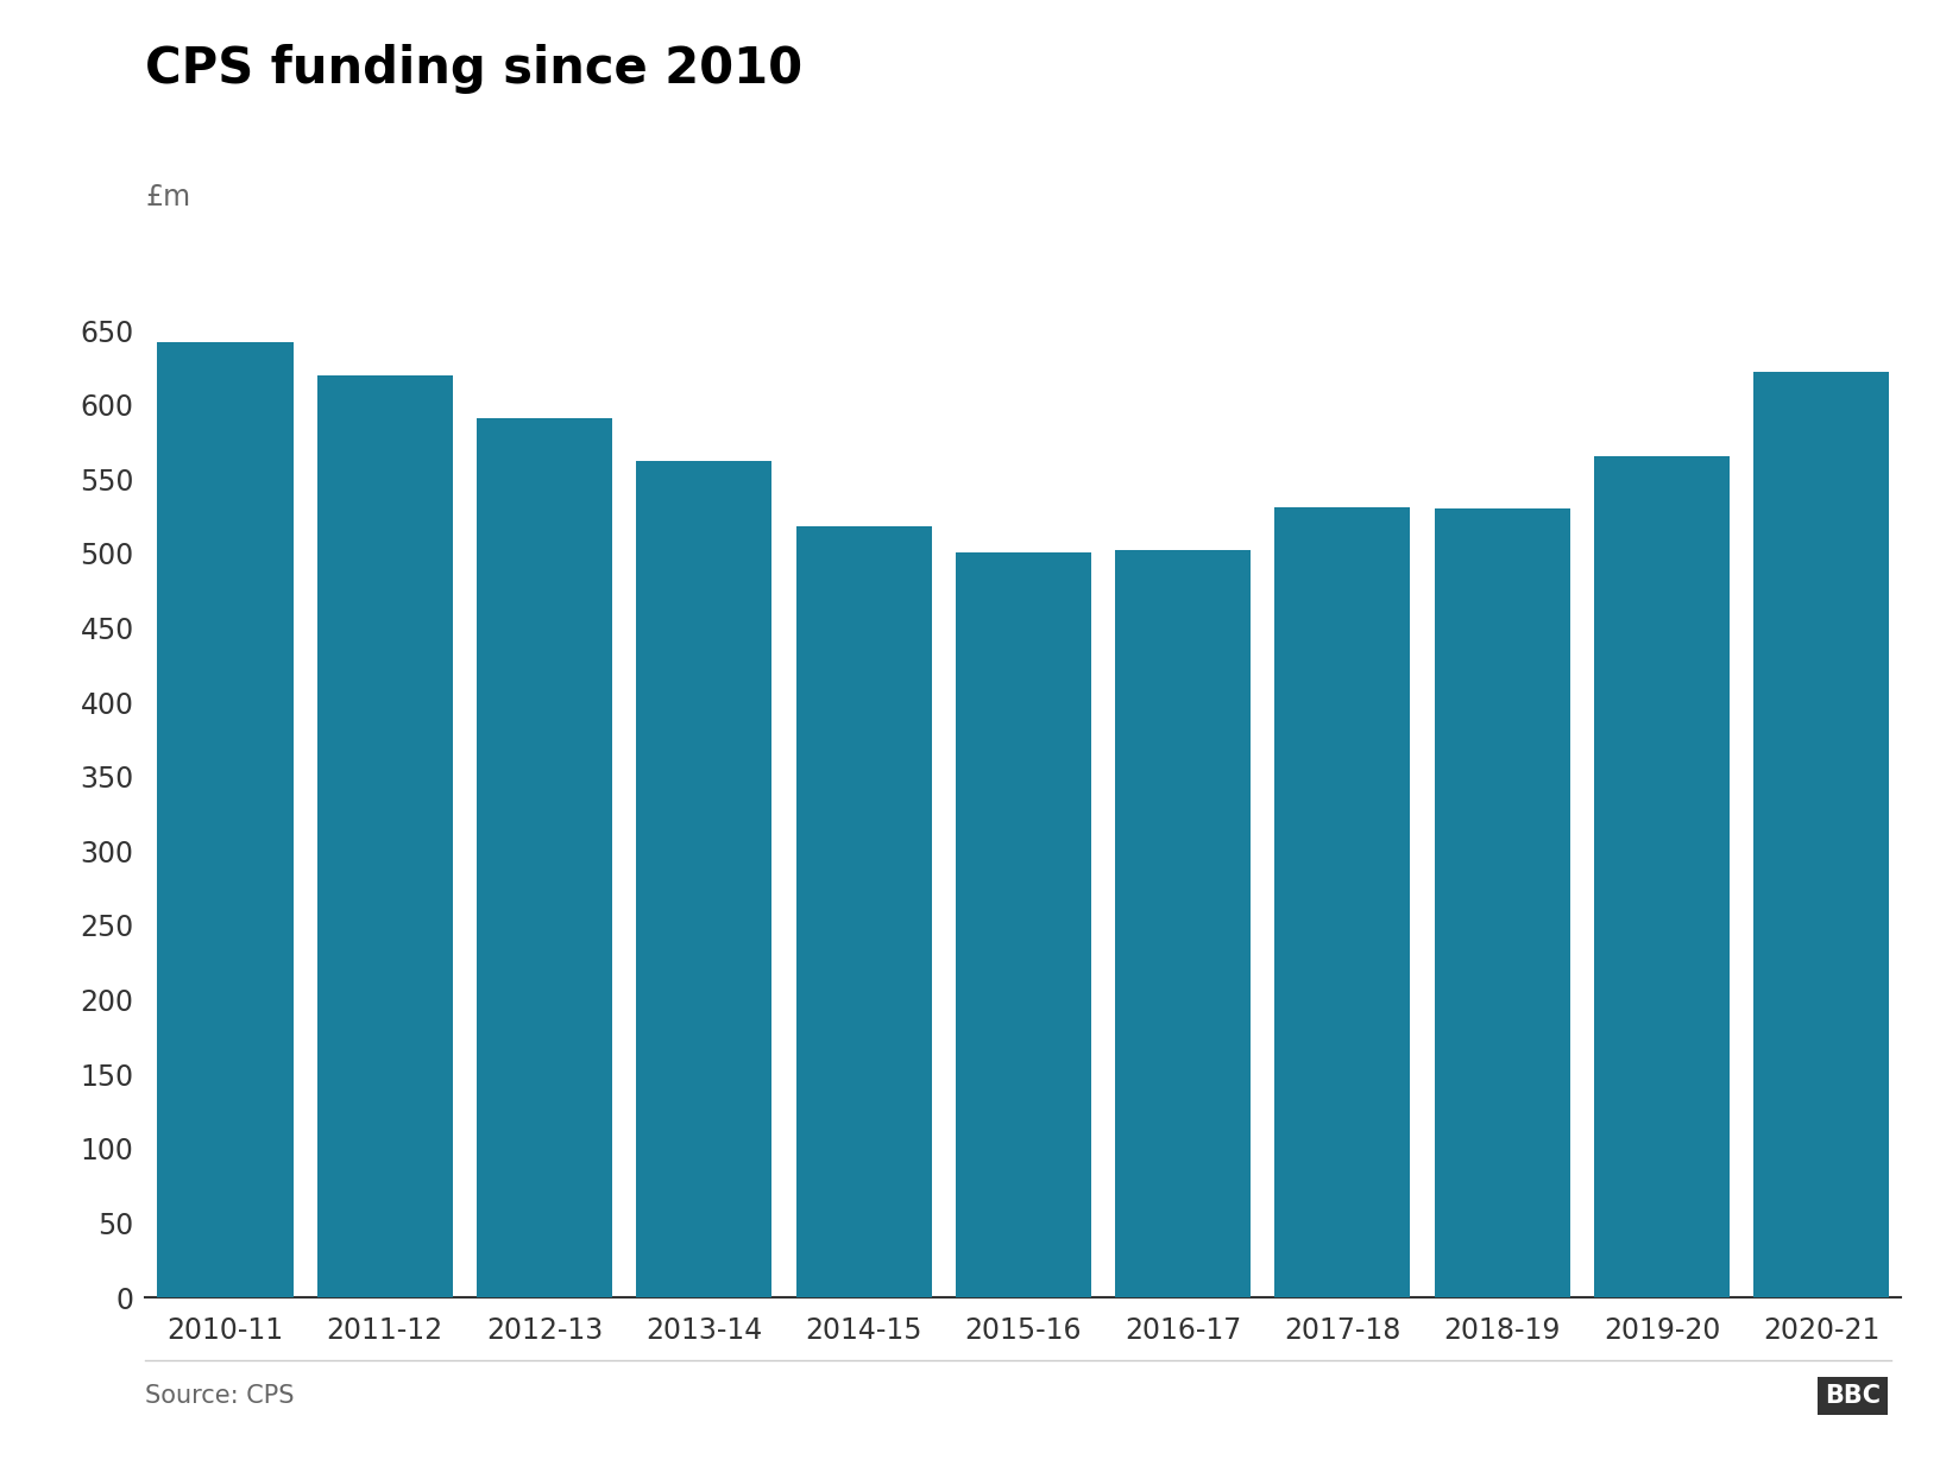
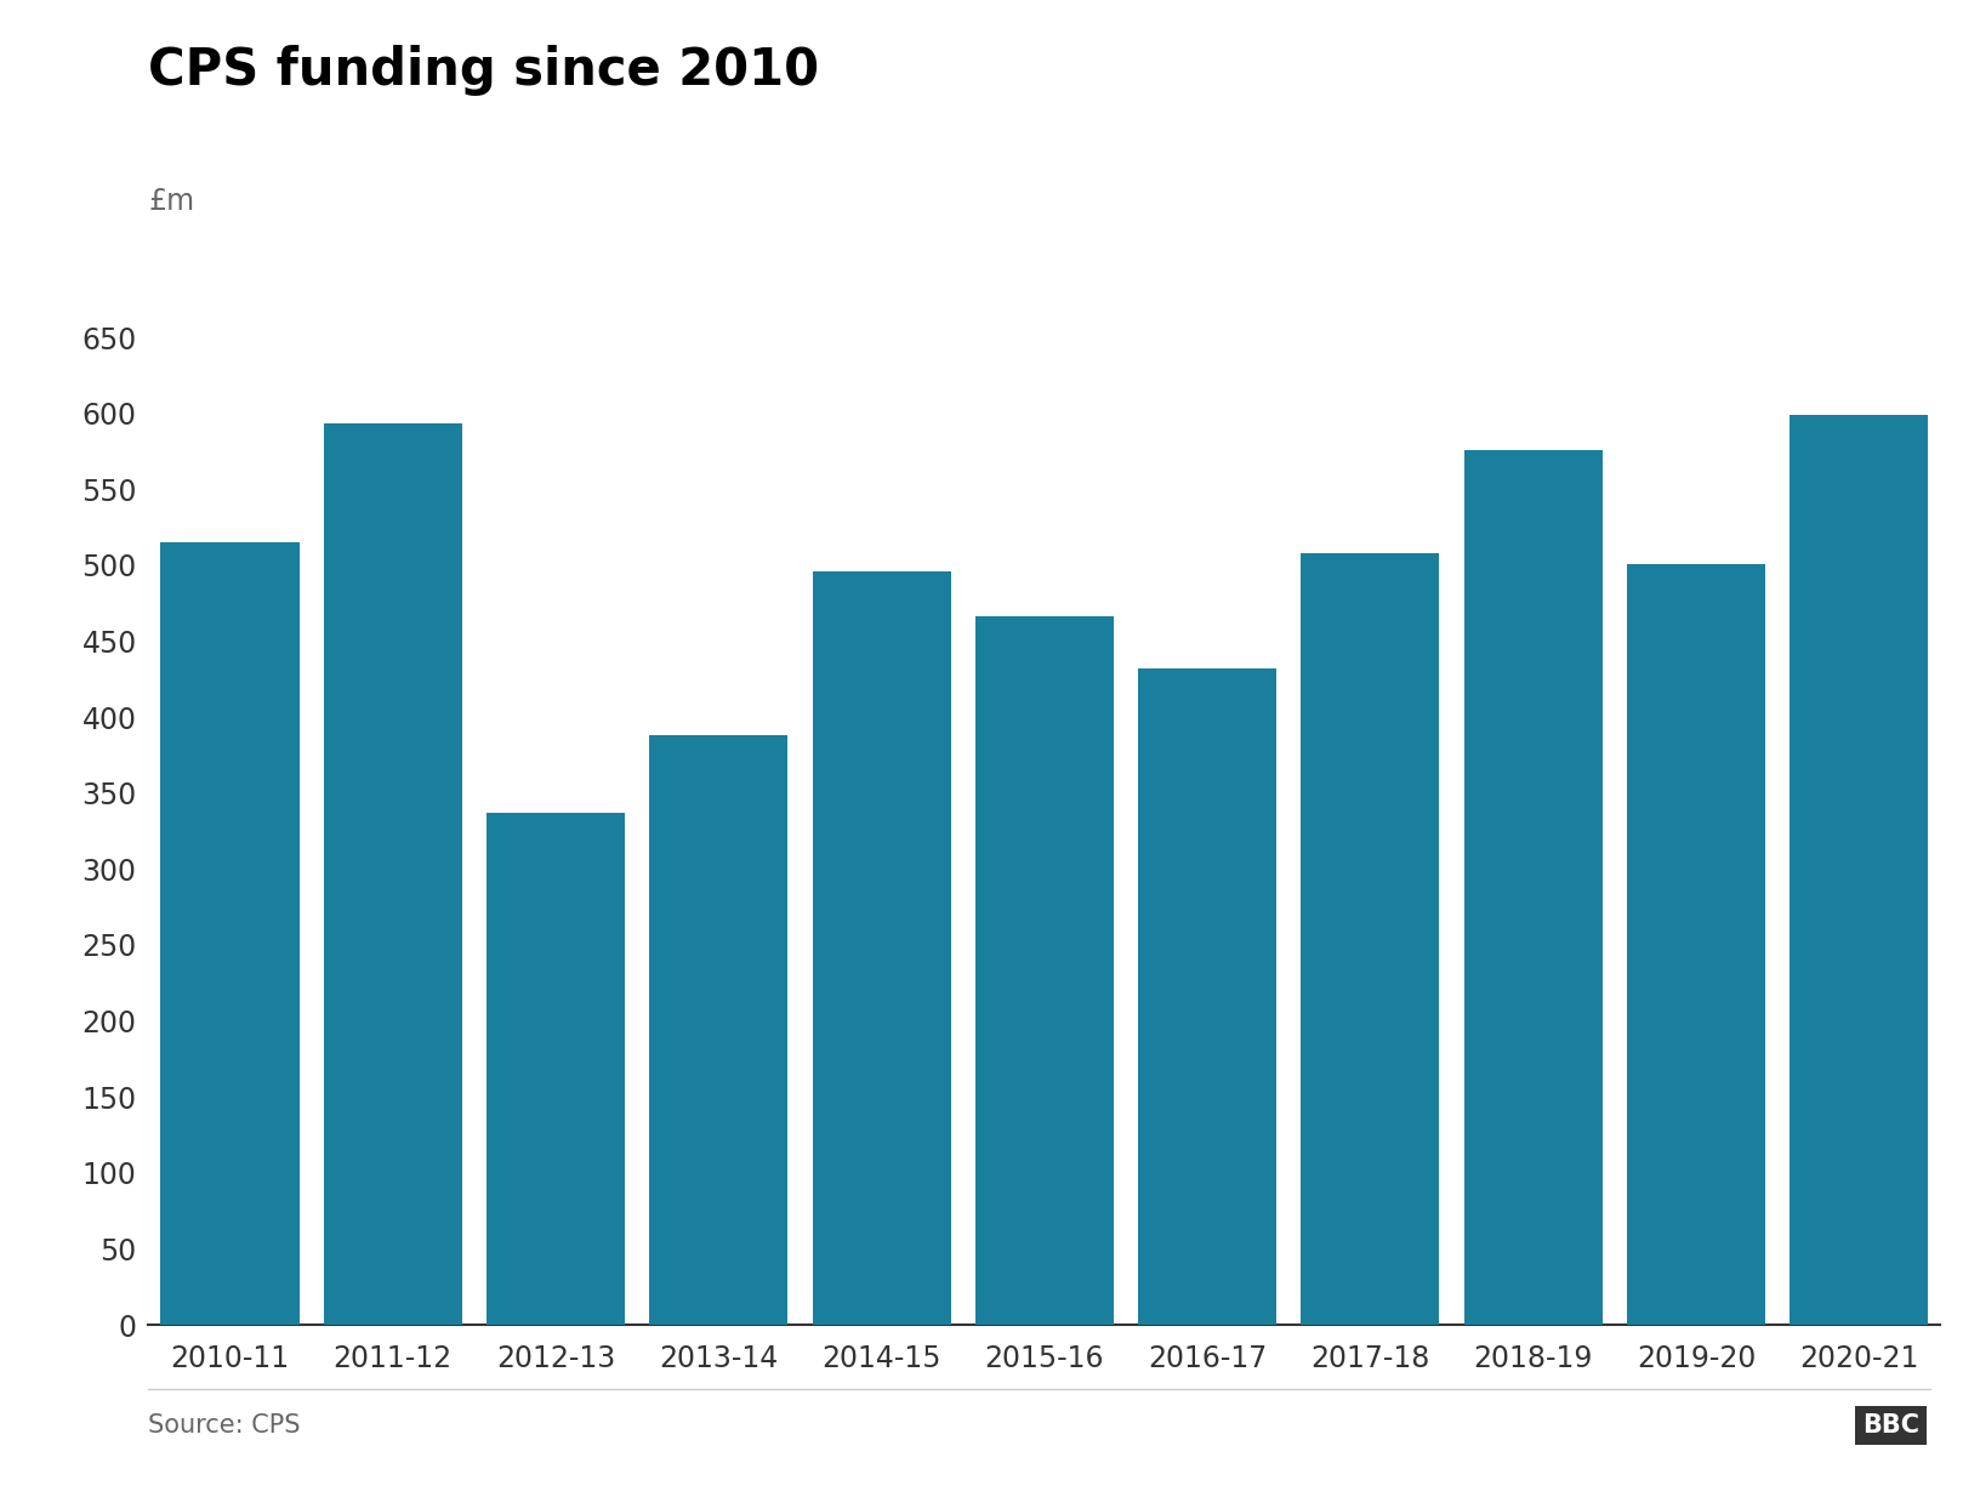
2010-11: 642 -> 515
2011-12: 620 -> 593
2012-13: 591 -> 337
2013-14: 562 -> 388
2014-15: 518 -> 496
2015-16: 501 -> 466
2016-17: 502 -> 432
2017-18: 531 -> 508
2018-19: 530 -> 576
2019-20: 565 -> 501
2020-21: 622 -> 599
